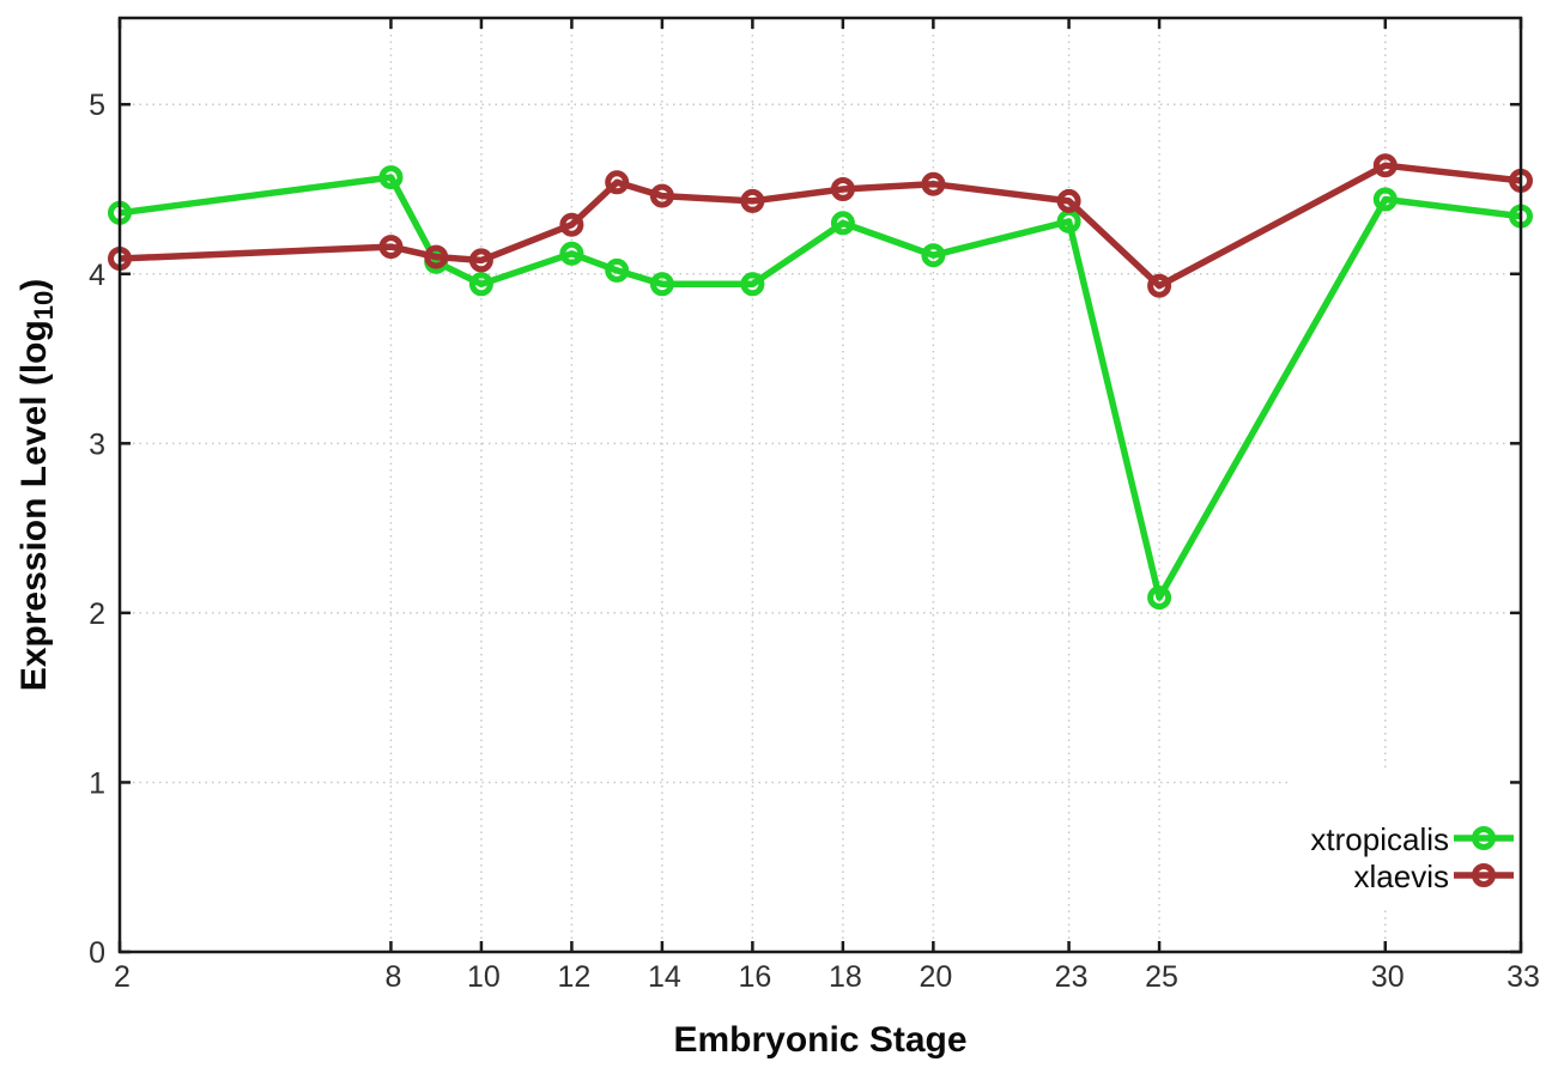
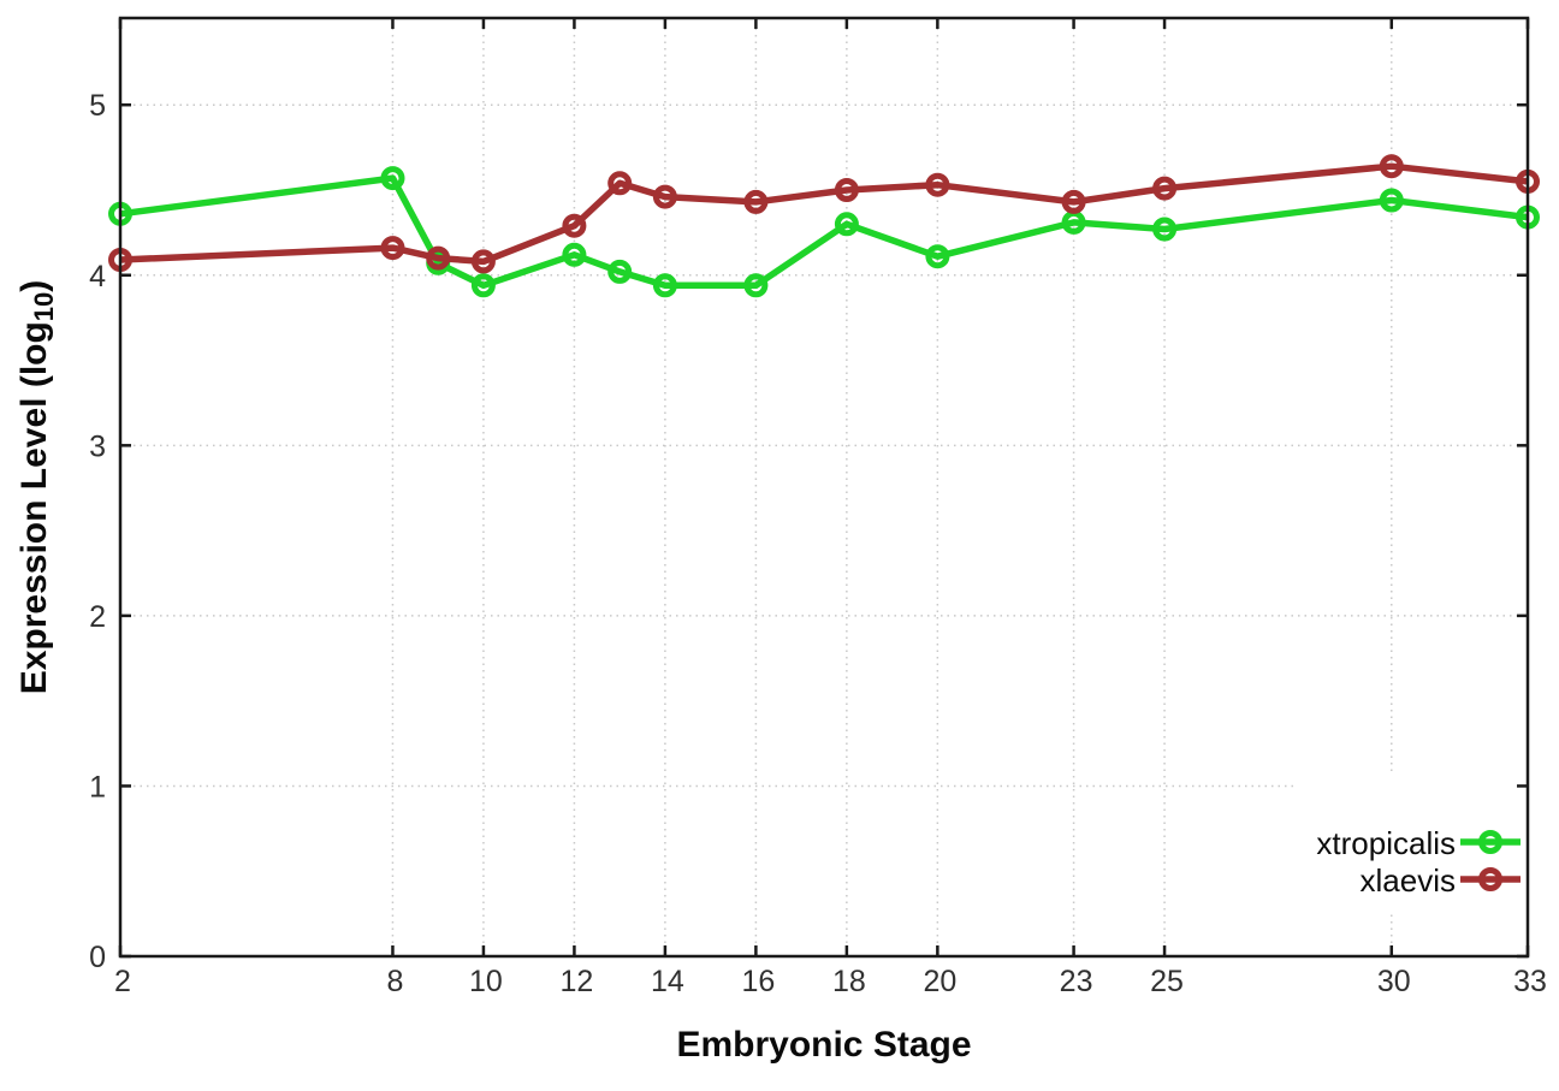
xtropicalis/25: 2.09 -> 4.27
xlaevis/25: 3.93 -> 4.51
